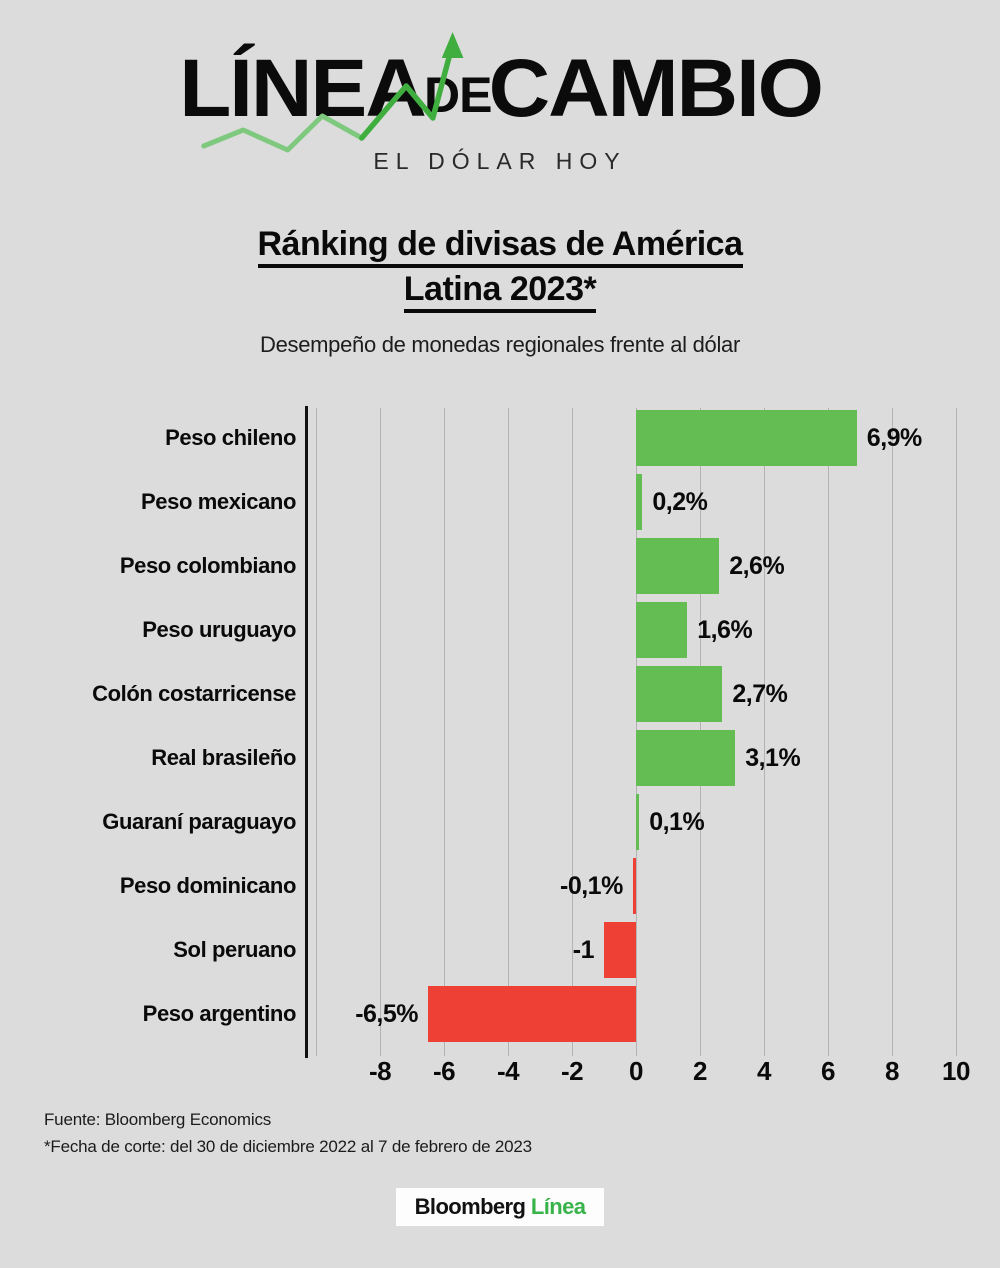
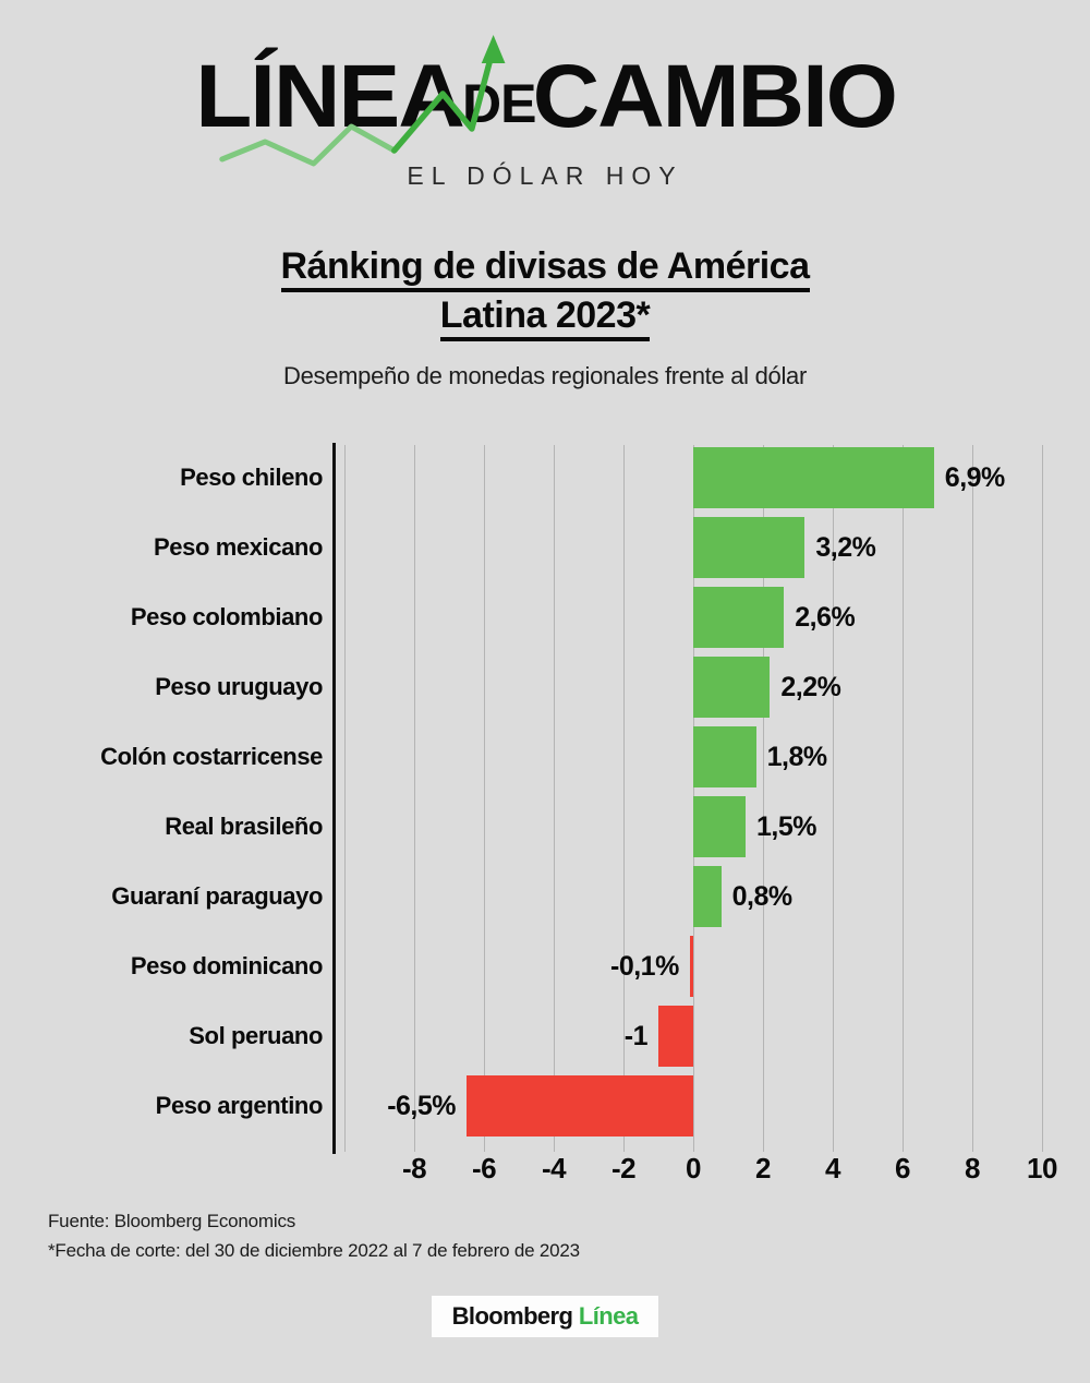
Peso mexicano: 0,2% -> 3,2%
Peso uruguayo: 1,6% -> 2,2%
Colón costarricense: 2,7% -> 1,8%
Real brasileño: 3,1% -> 1,5%
Guaraní paraguayo: 0,1% -> 0,8%
